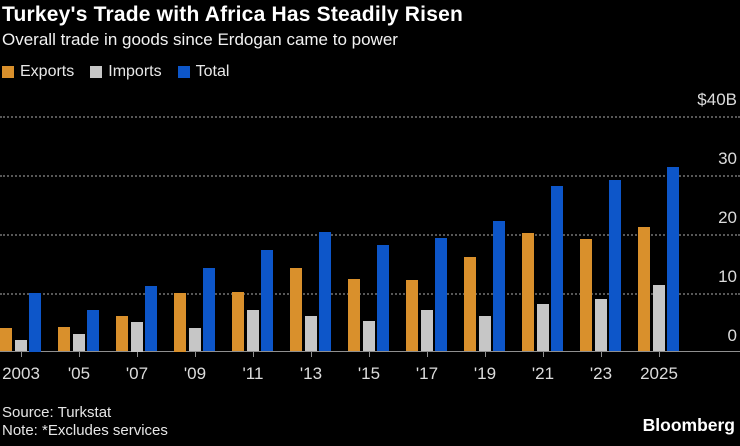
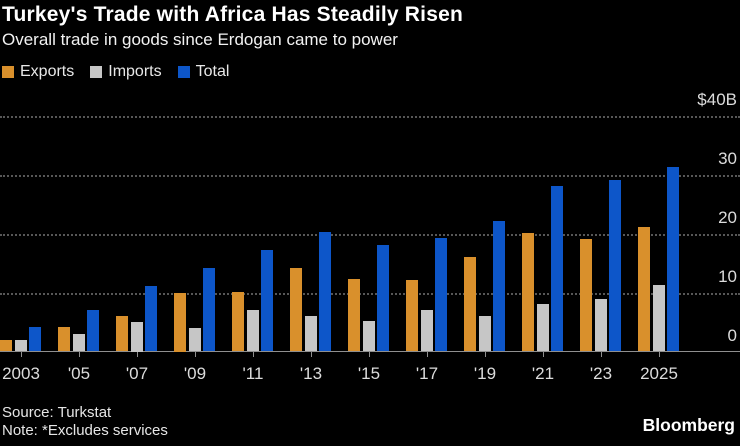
Exports/2003: $4B -> $2B
Total/2003: $10B -> $4B
